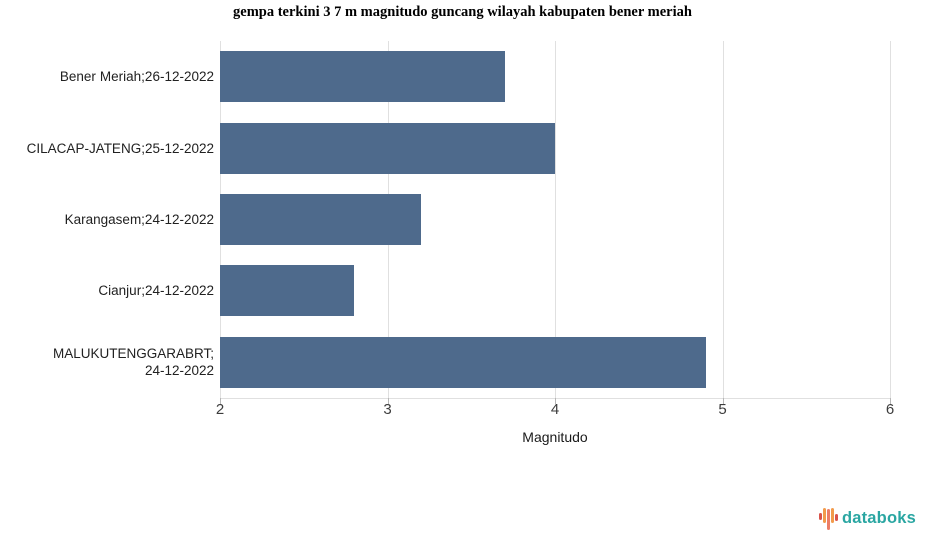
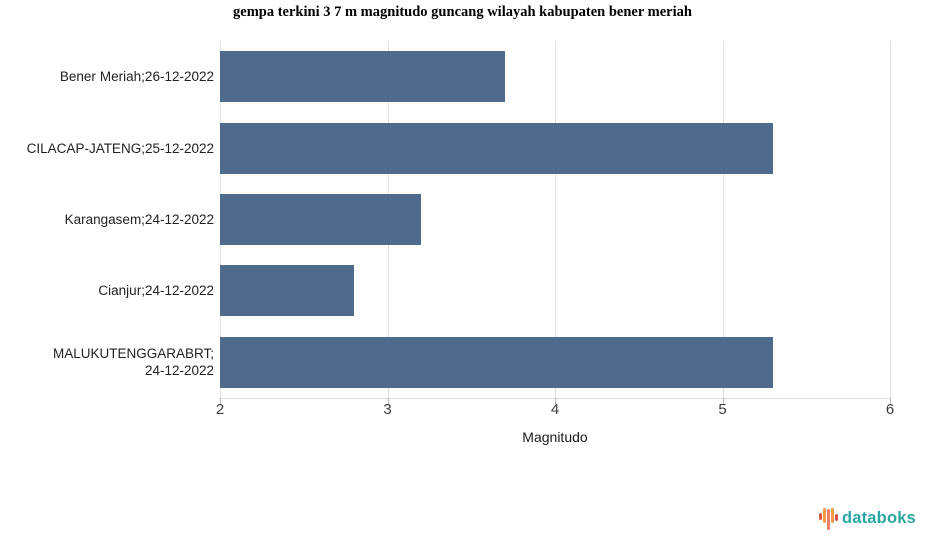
CILACAP-JATENG;25-12-2022: 4.0 -> 5.3
MALUKUTENGGARABRT; 24-12-2022: 4.9 -> 5.3
